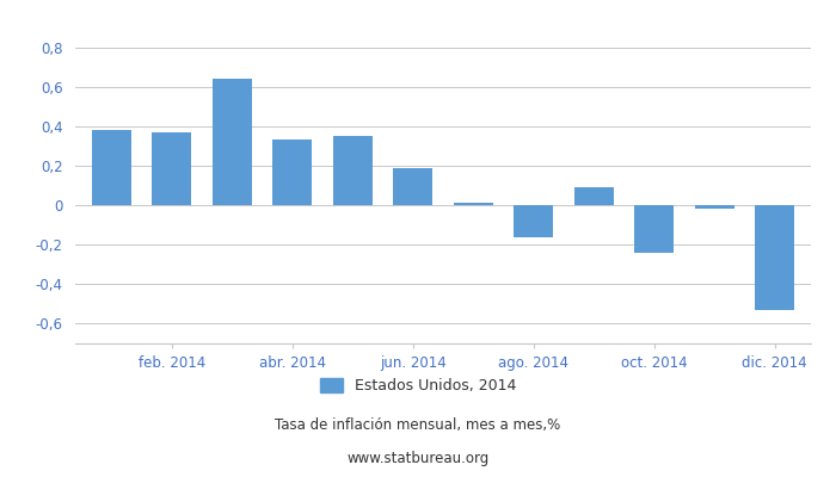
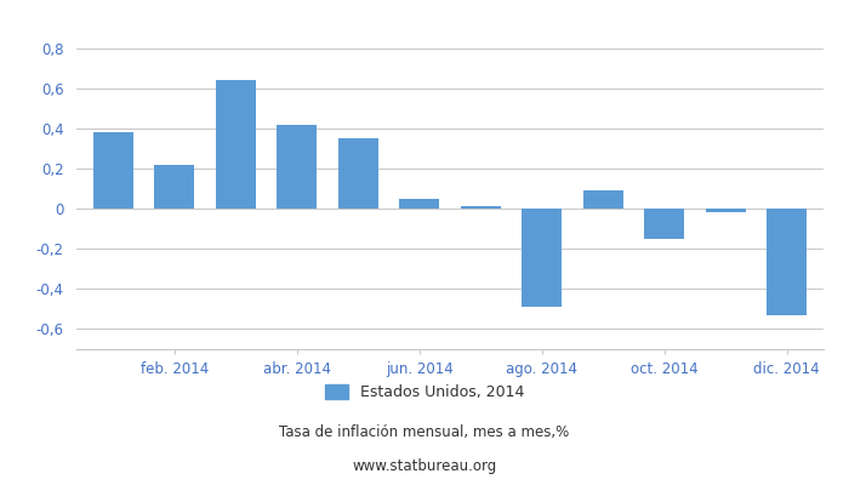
feb. 2014: 0,37 -> 0,22
abr. 2014: 0,33 -> 0,42
jun. 2014: 0,19 -> 0,05
ago. 2014: -0,16 -> -0,49
oct. 2014: -0,24 -> -0,15
